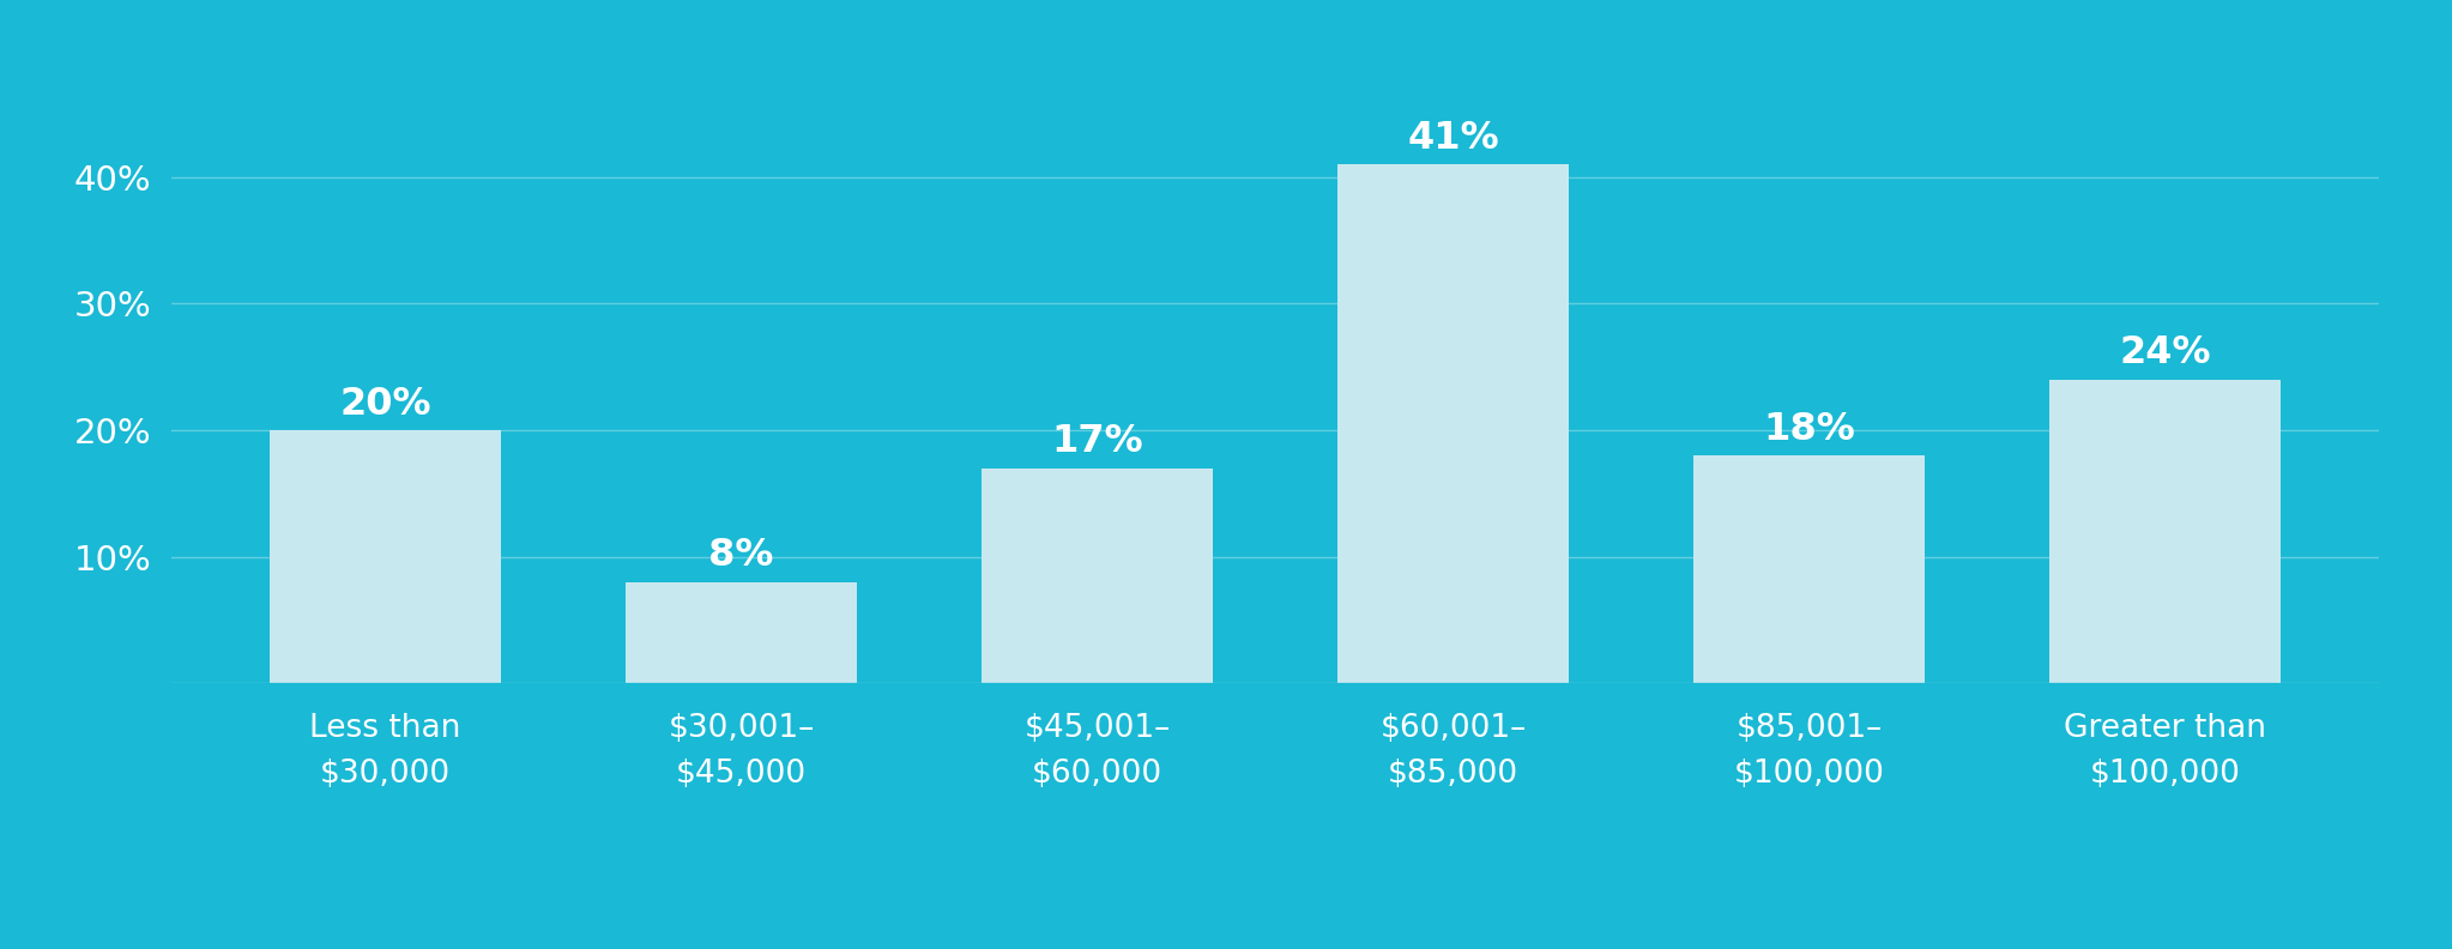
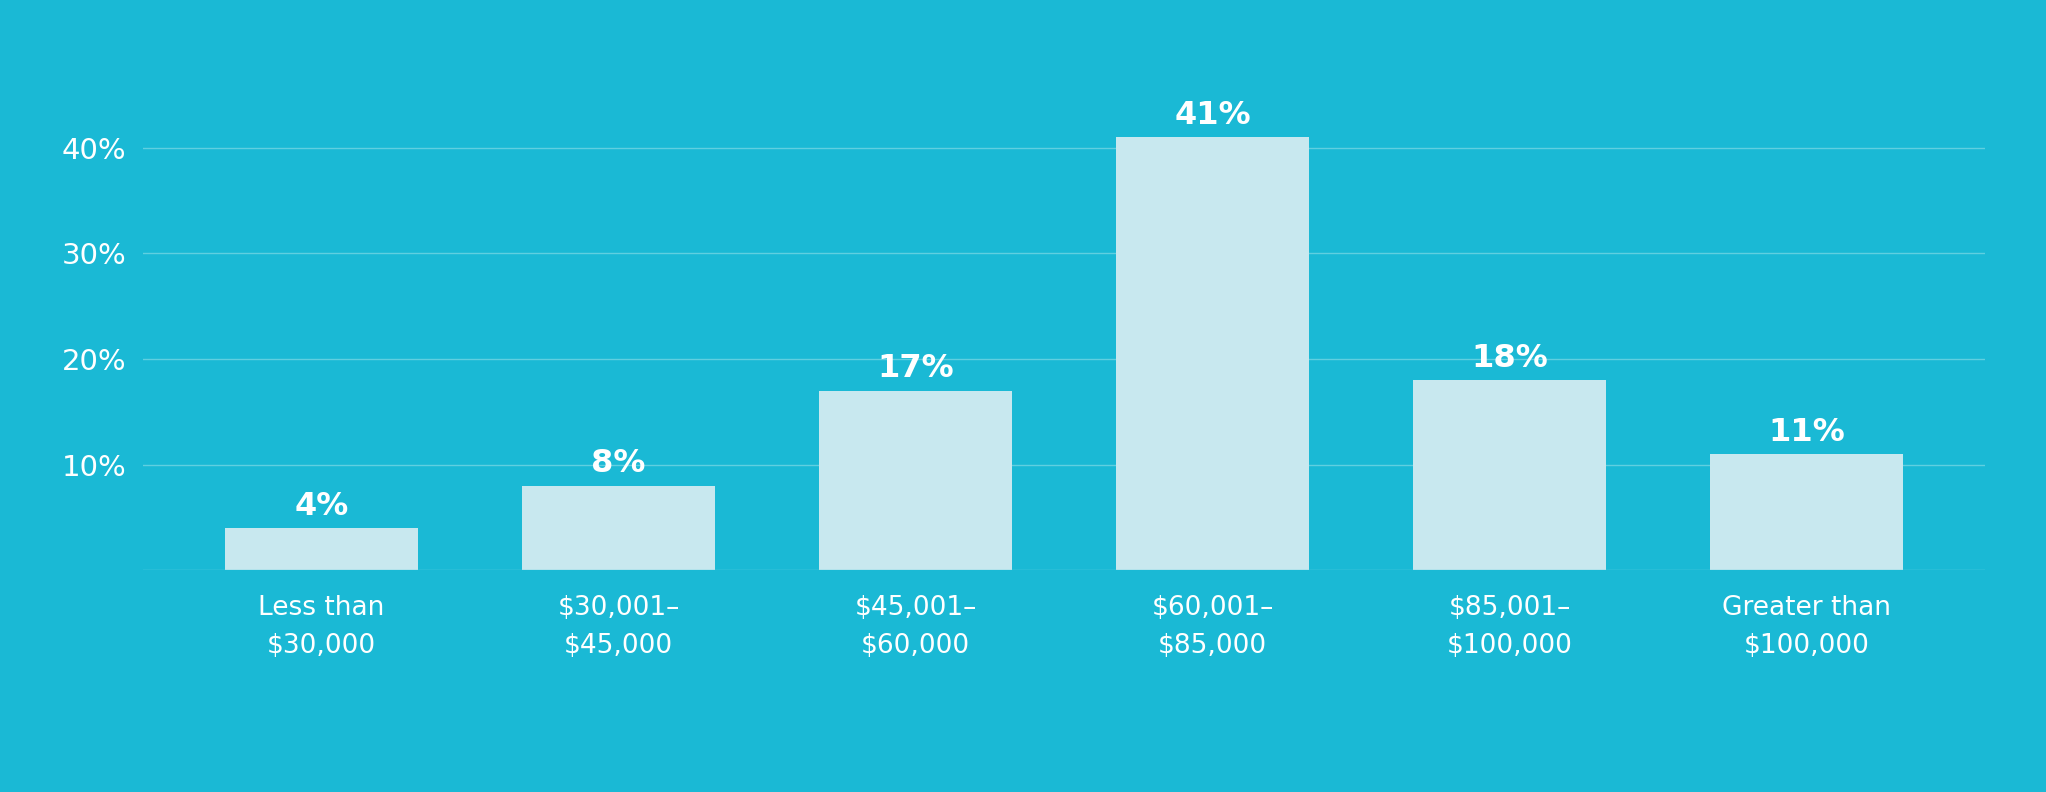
Less than $30,000: 20% -> 4%
Greater than $100,000: 24% -> 11%
